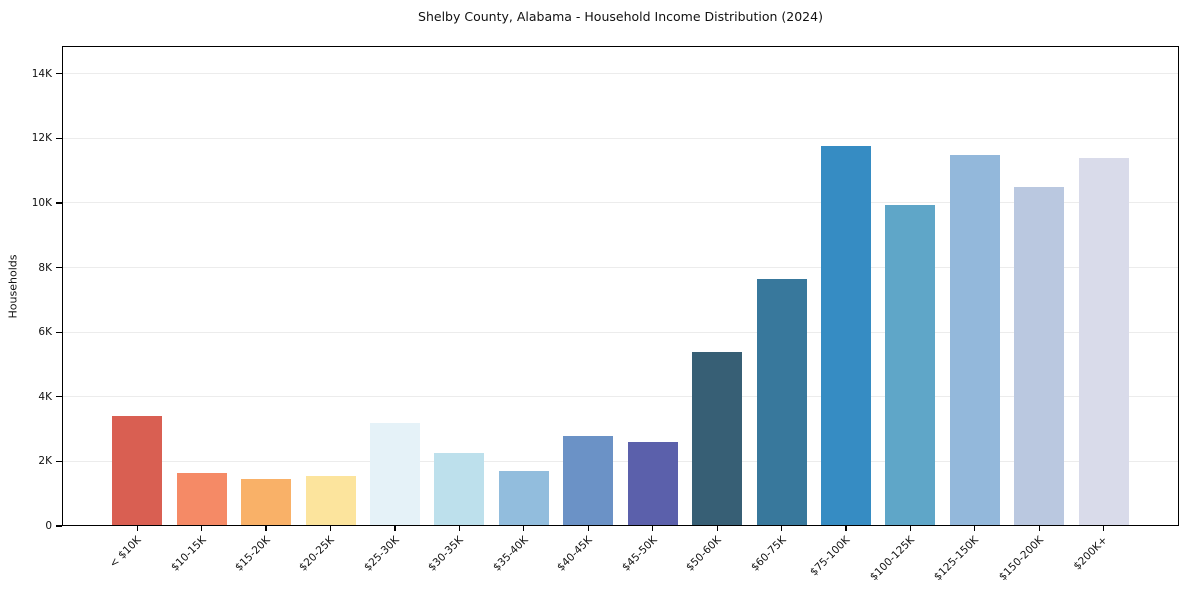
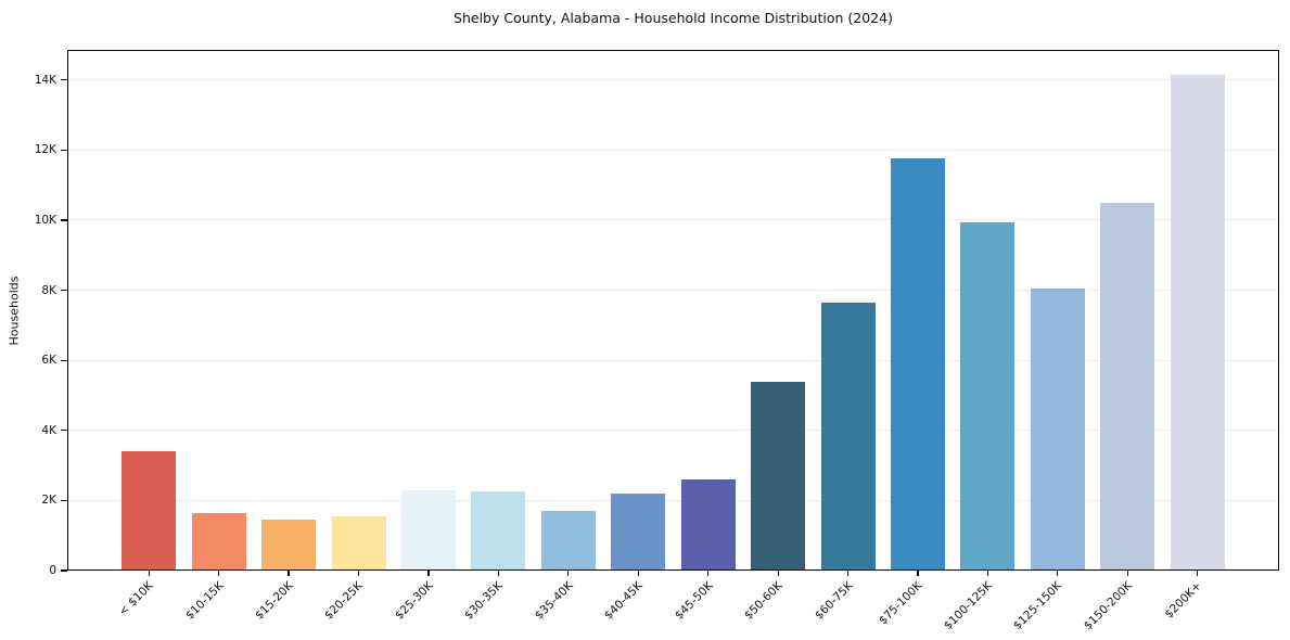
$25-30K: 3.2K -> 2.3K
$40-45K: 2.8K -> 2.2K
$125-150K: 11.5K -> 8.0K
$200K+: 11.4K -> 14.2K
